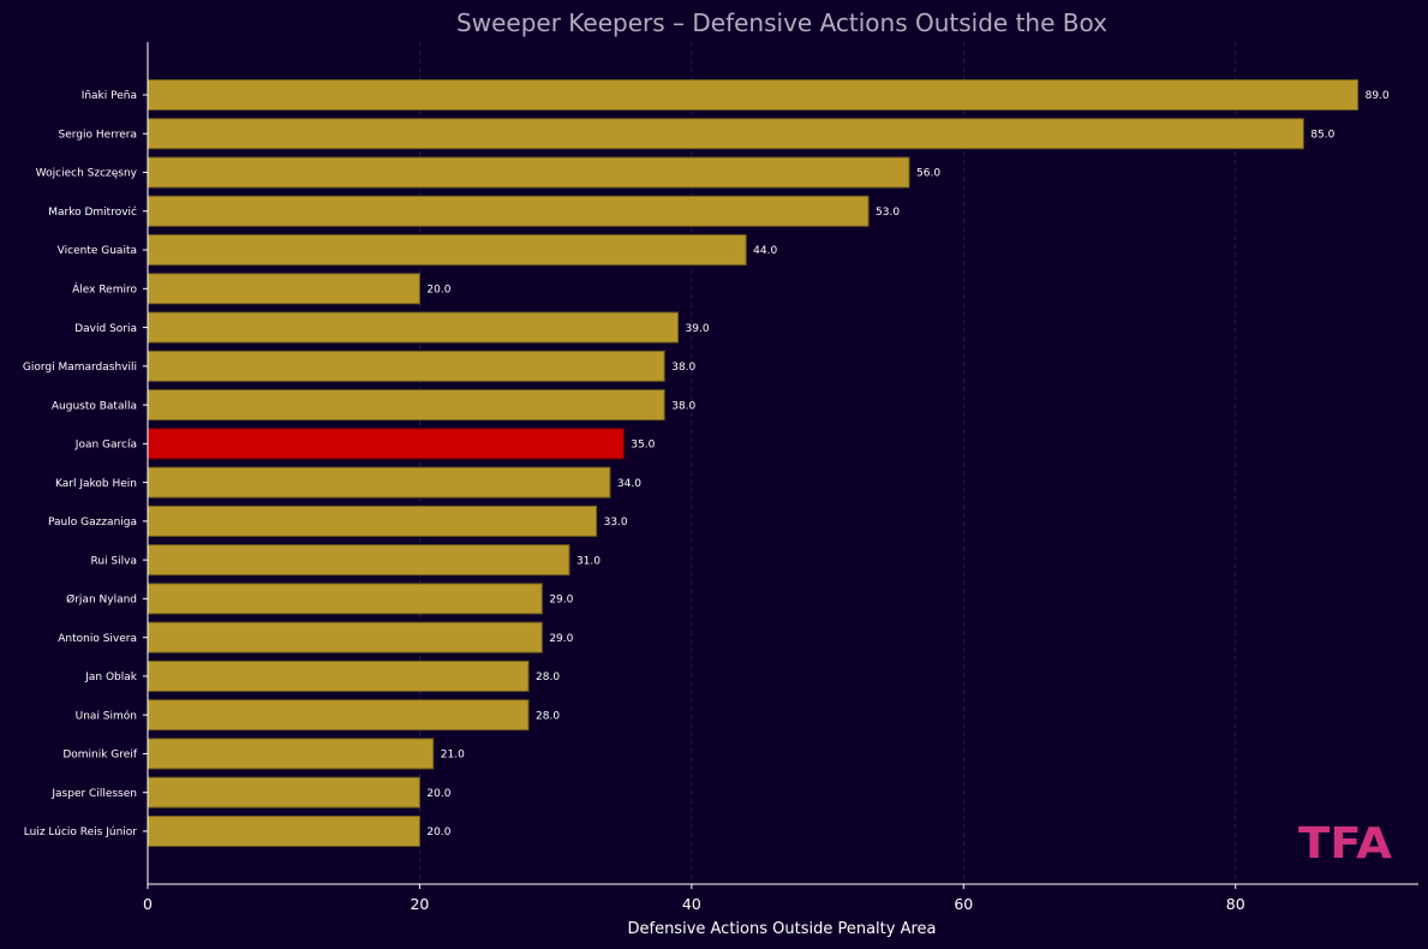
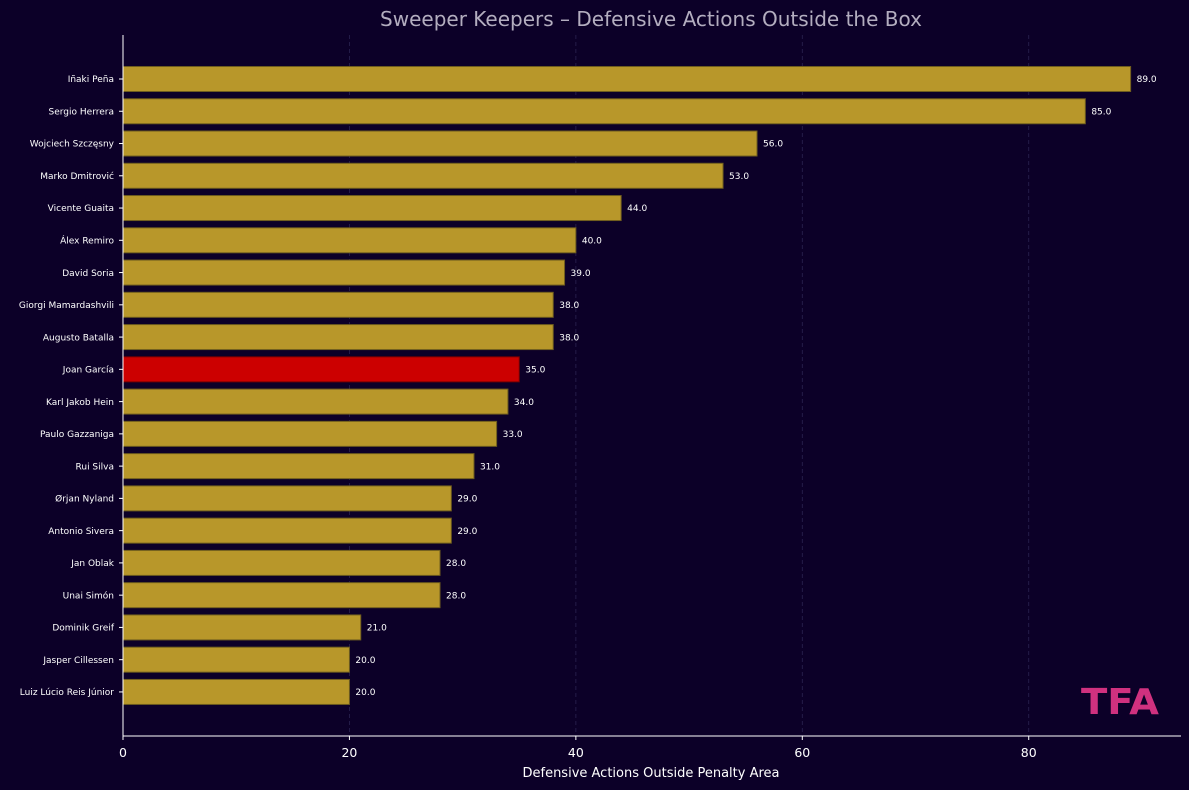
Álex Remiro: 20.0 -> 40.0
